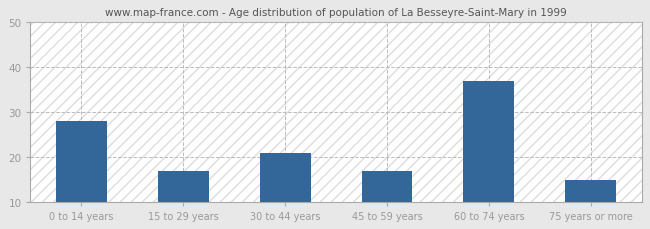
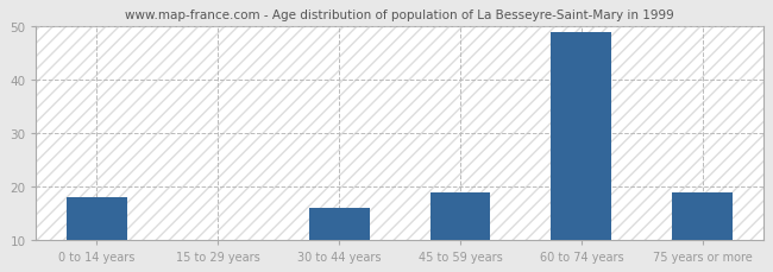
0 to 14 years: 28 -> 18
15 to 29 years: 17 -> 10
30 to 44 years: 21 -> 16
45 to 59 years: 17 -> 19
60 to 74 years: 37 -> 49
75 years or more: 15 -> 19
